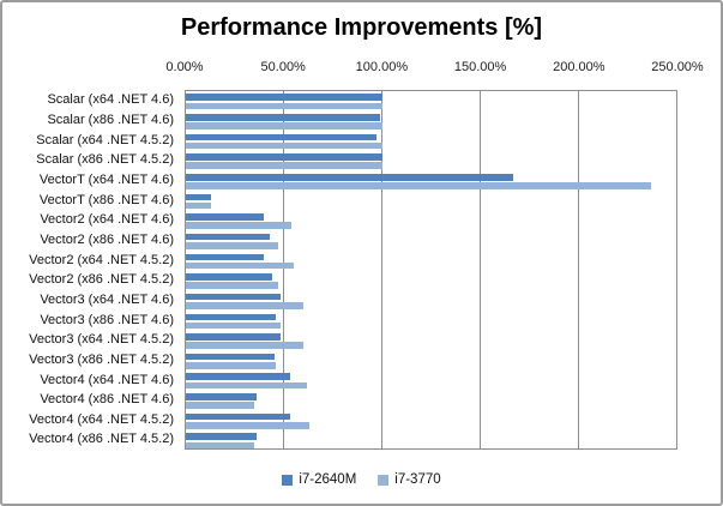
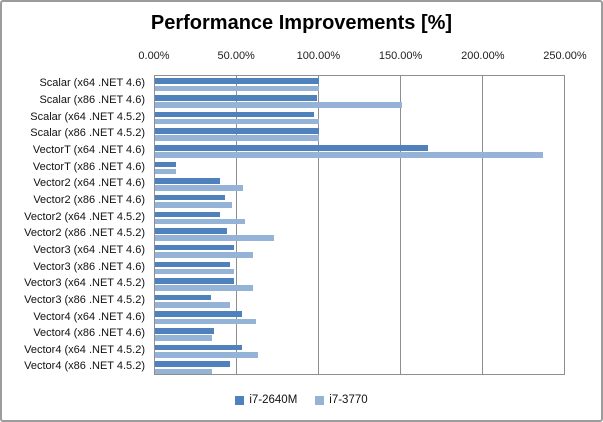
i7-3770/Scalar (x86 .NET 4.6): 100% -> 151%
i7-3770/Vector2 (x86 .NET 4.5.2): 47% -> 73%
i7-2640M/Vector3 (x86 .NET 4.5.2): 45% -> 34%
i7-2640M/Vector4 (x86 .NET 4.5.2): 36% -> 46%
